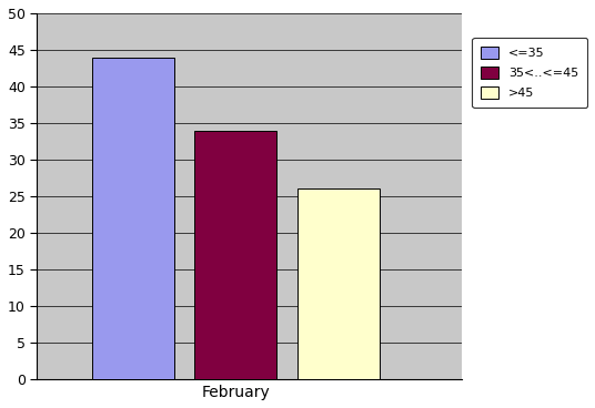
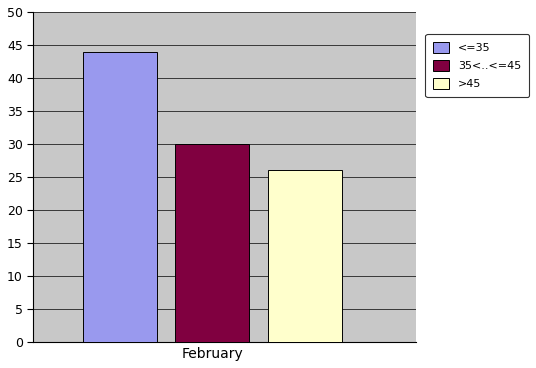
February: 34 -> 30
